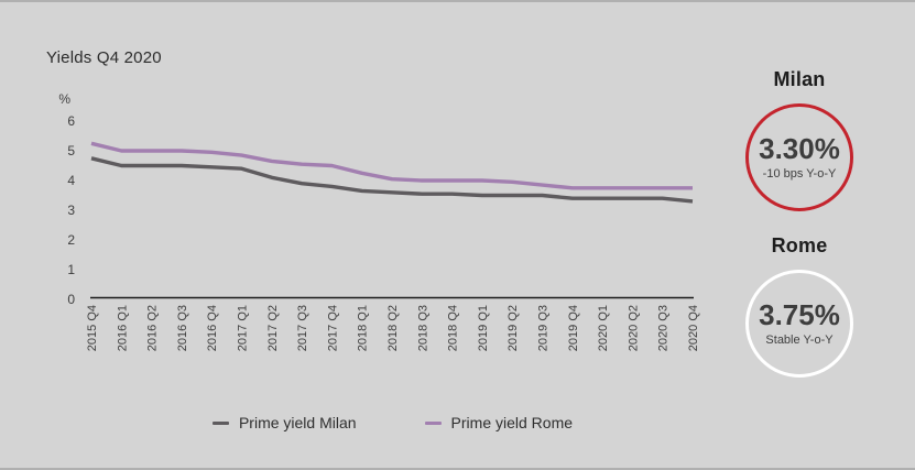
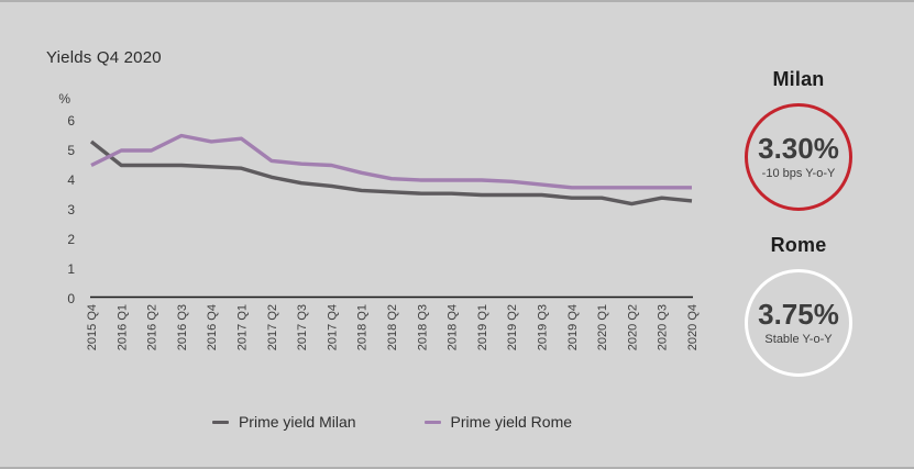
Prime yield Milan/2015 Q4: 4.8 -> 5.3
Prime yield Rome/2015 Q4: 5.2 -> 4.5
Prime yield Rome/2016 Q3: 5.0 -> 5.5
Prime yield Rome/2016 Q4: 5.0 -> 5.3
Prime yield Rome/2017 Q1: 4.8 -> 5.4
Prime yield Milan/2020 Q2: 3.4 -> 3.2
